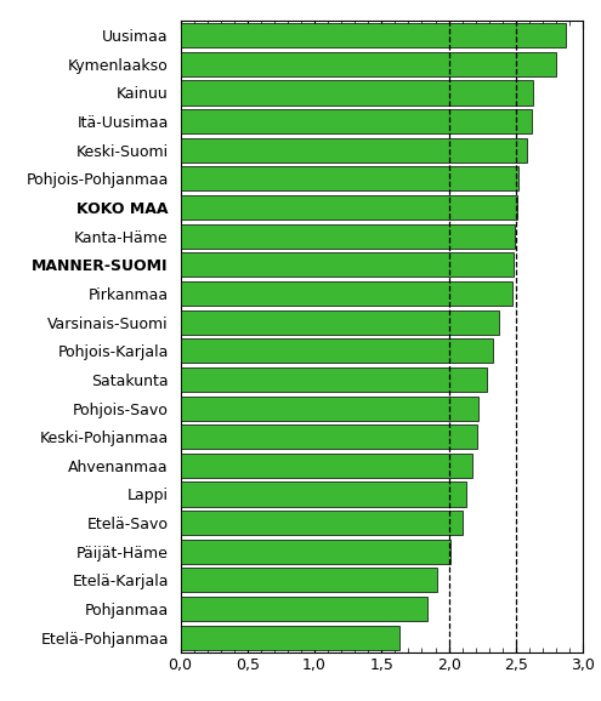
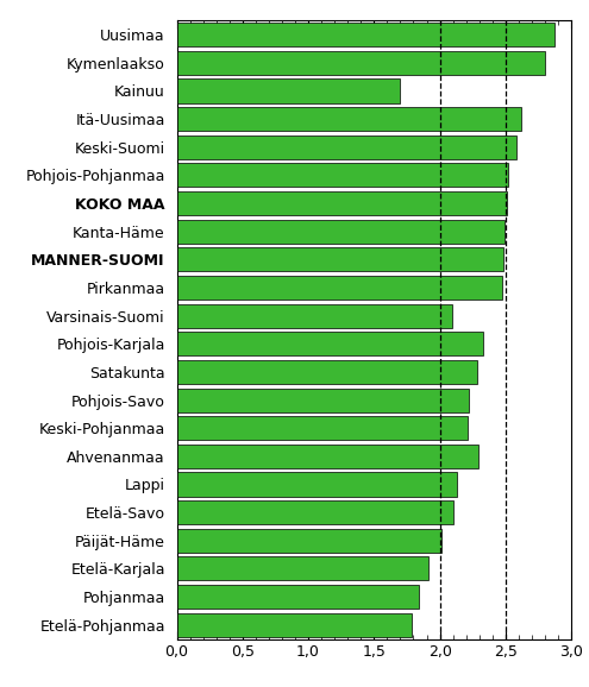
Kainuu: 2,63 -> 1,70
Varsinais-Suomi: 2,37 -> 2,09
Ahvenanmaa: 2,18 -> 2,29
Etelä-Pohjanmaa: 1,63 -> 1,79
